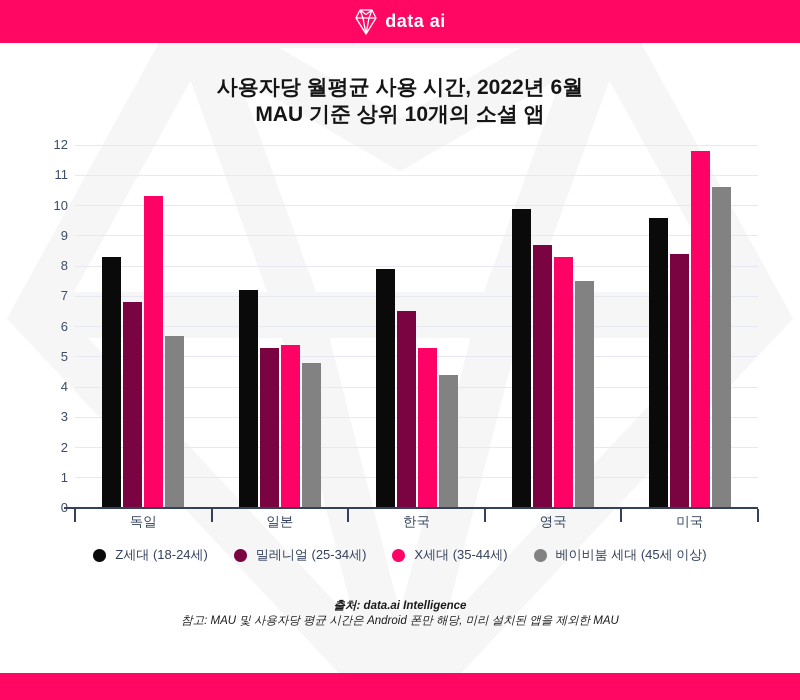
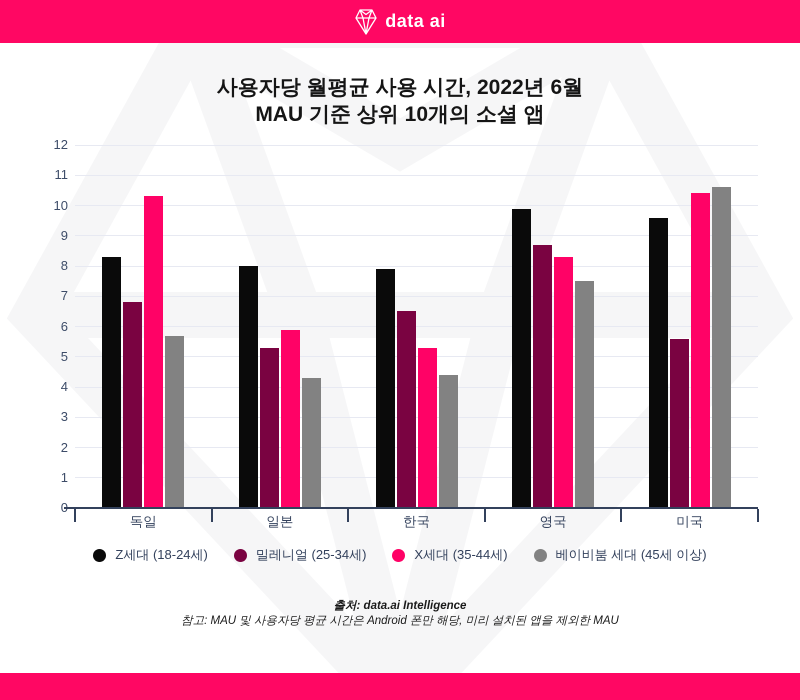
Z세대 (18-24세)/일본: 7.2 -> 8.0
X세대 (35-44세)/일본: 5.4 -> 5.9
베이비붐 세대 (45세 이상)/일본: 4.8 -> 4.3
밀레니얼 (25-34세)/미국: 8.4 -> 5.6
X세대 (35-44세)/미국: 11.8 -> 10.4
